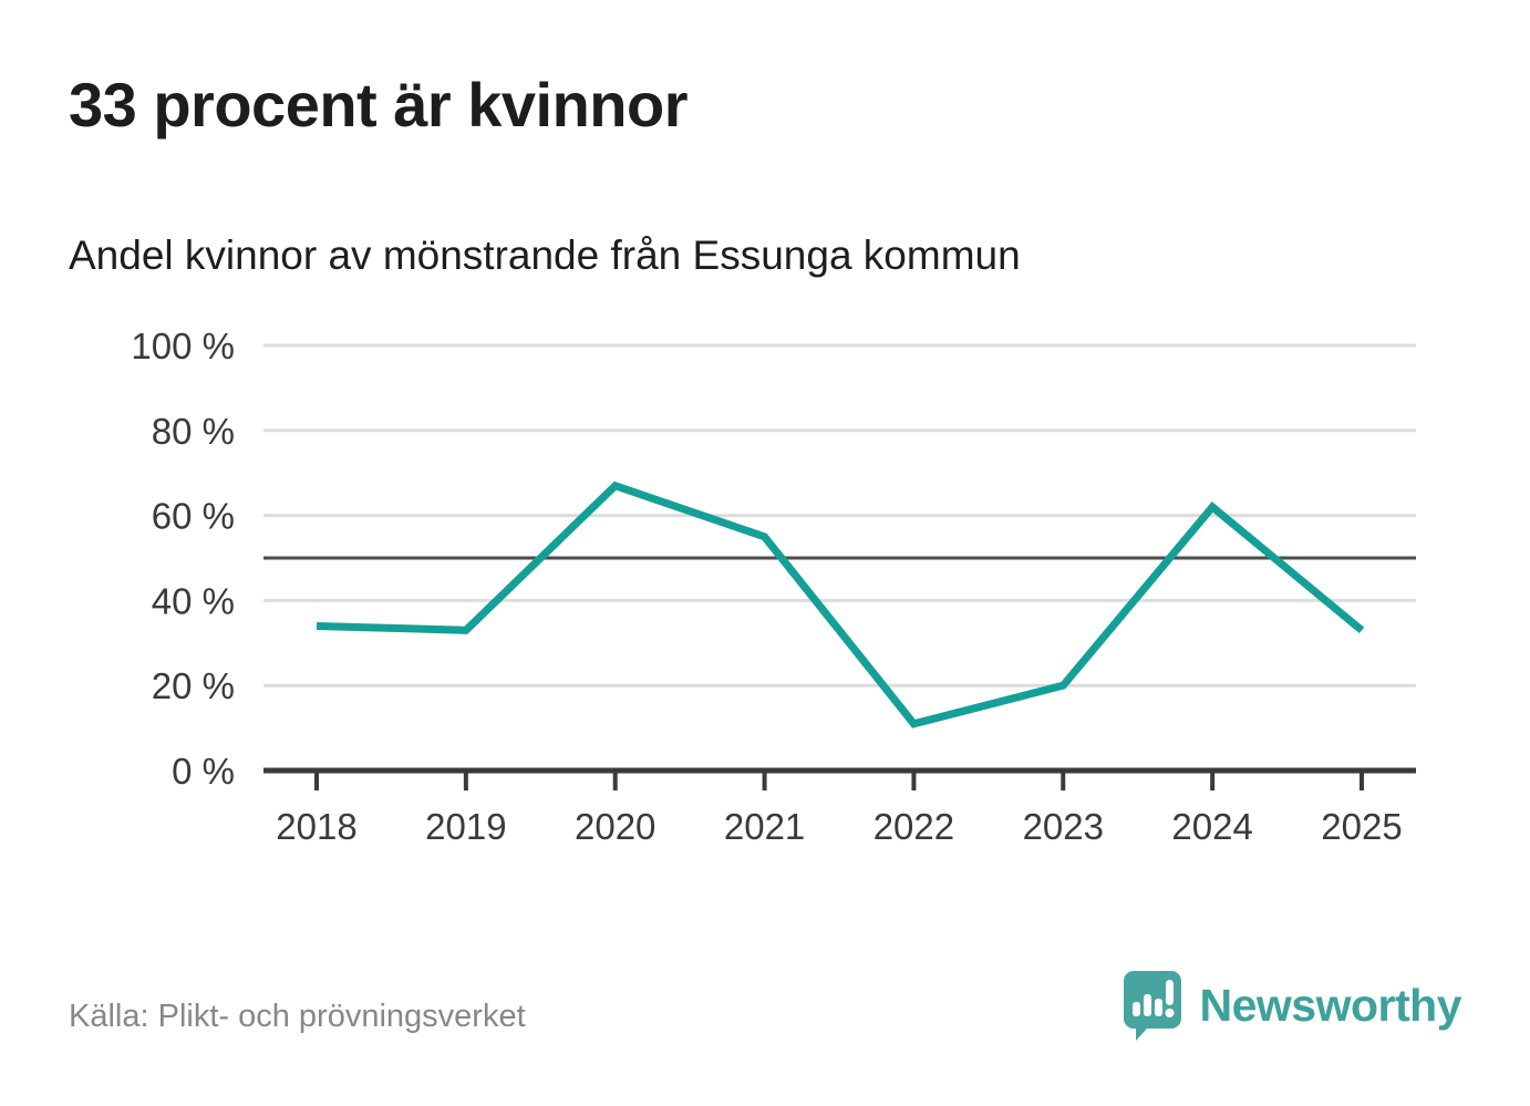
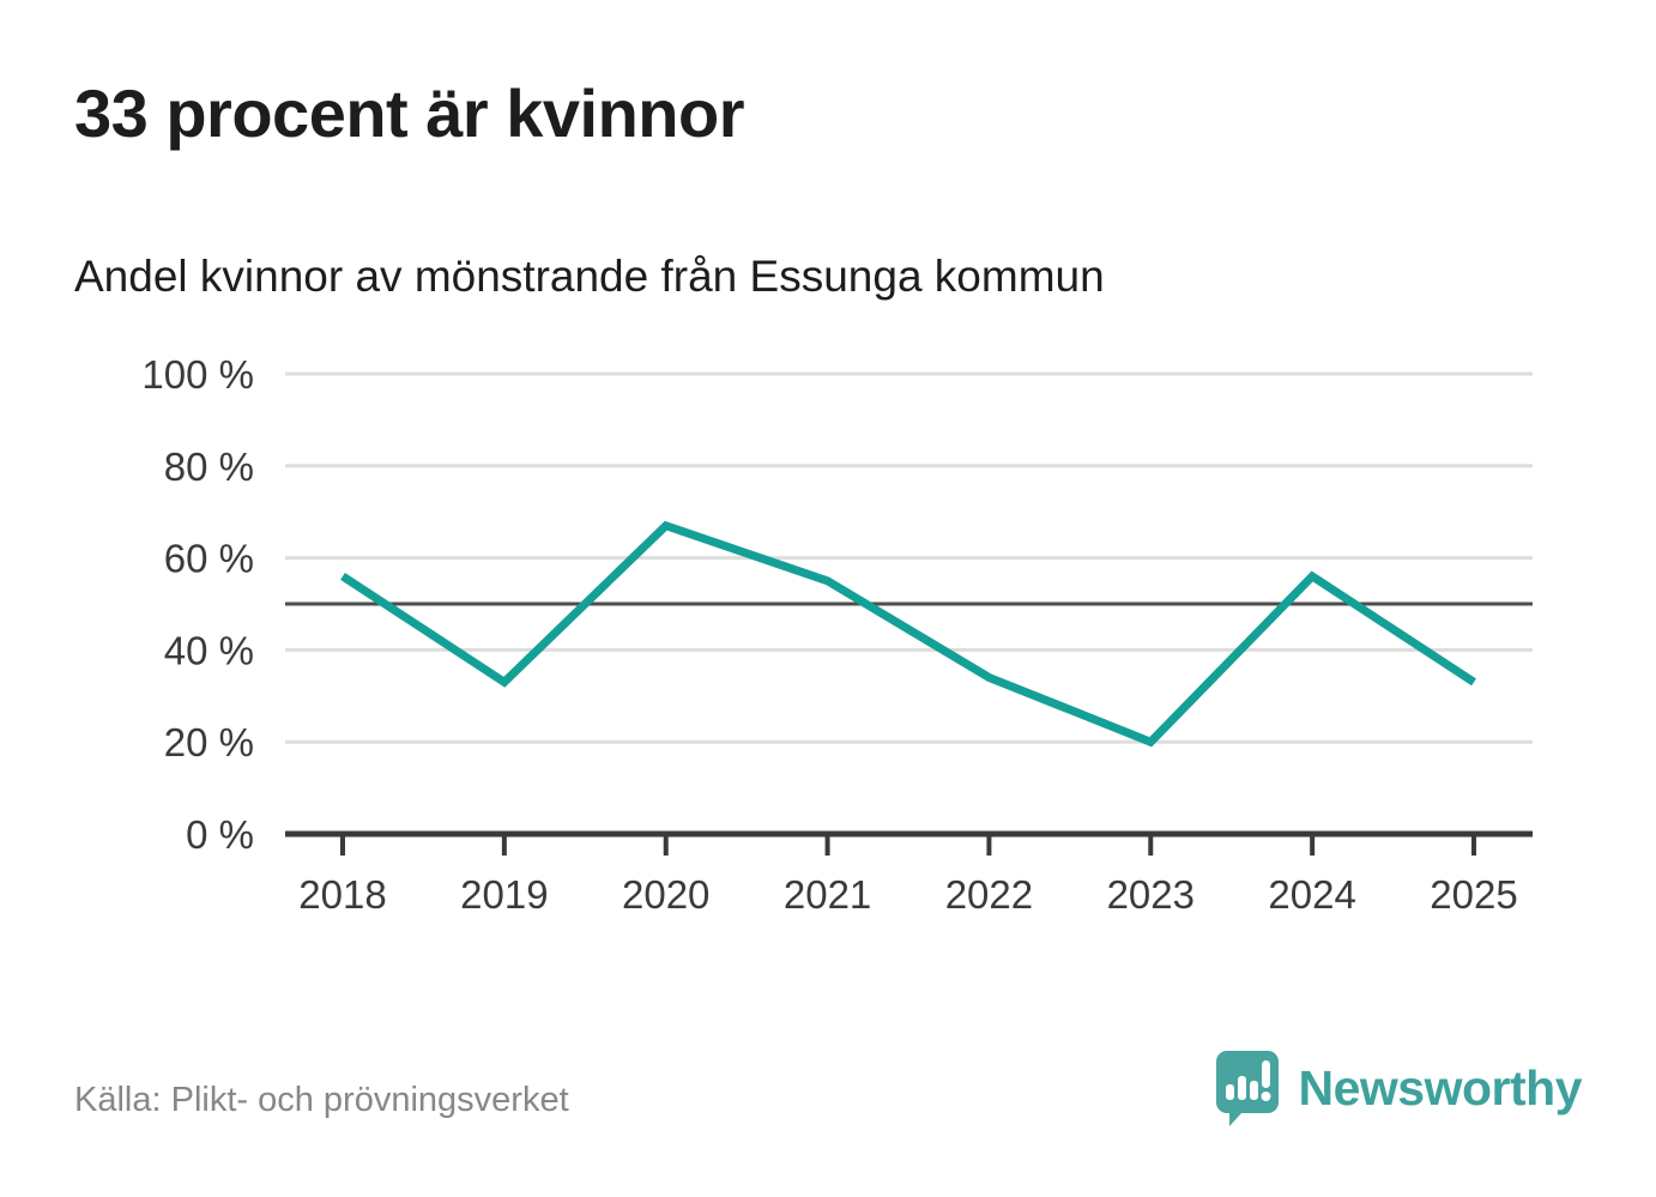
2018: 34% -> 56%
2022: 11% -> 34%
2024: 62% -> 56%
